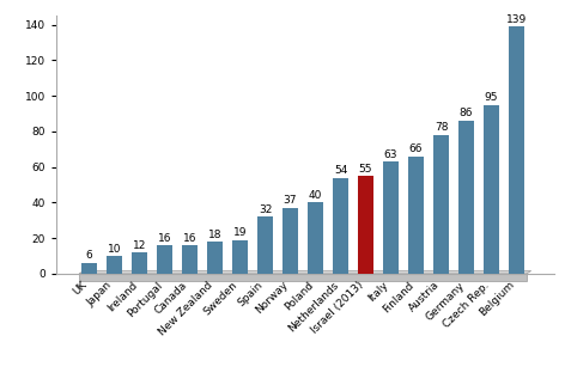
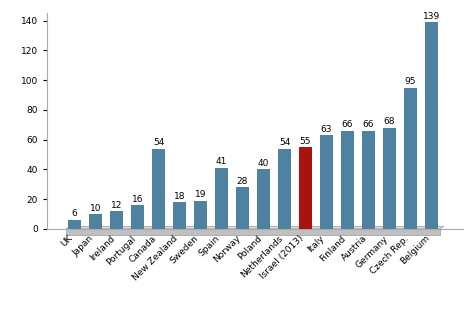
Canada: 16 -> 54
Spain: 32 -> 41
Norway: 37 -> 28
Austria: 78 -> 66
Germany: 86 -> 68
